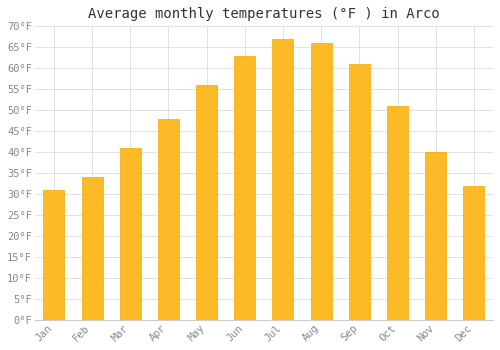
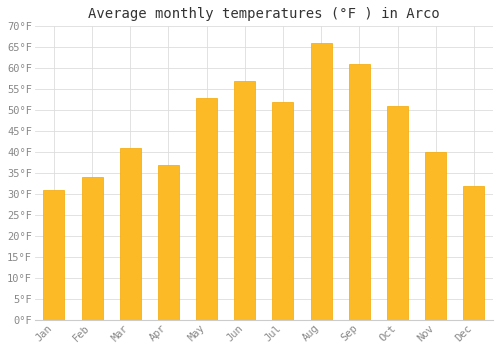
Apr: 48°F -> 37°F
May: 56°F -> 53°F
Jun: 63°F -> 57°F
Jul: 67°F -> 52°F
